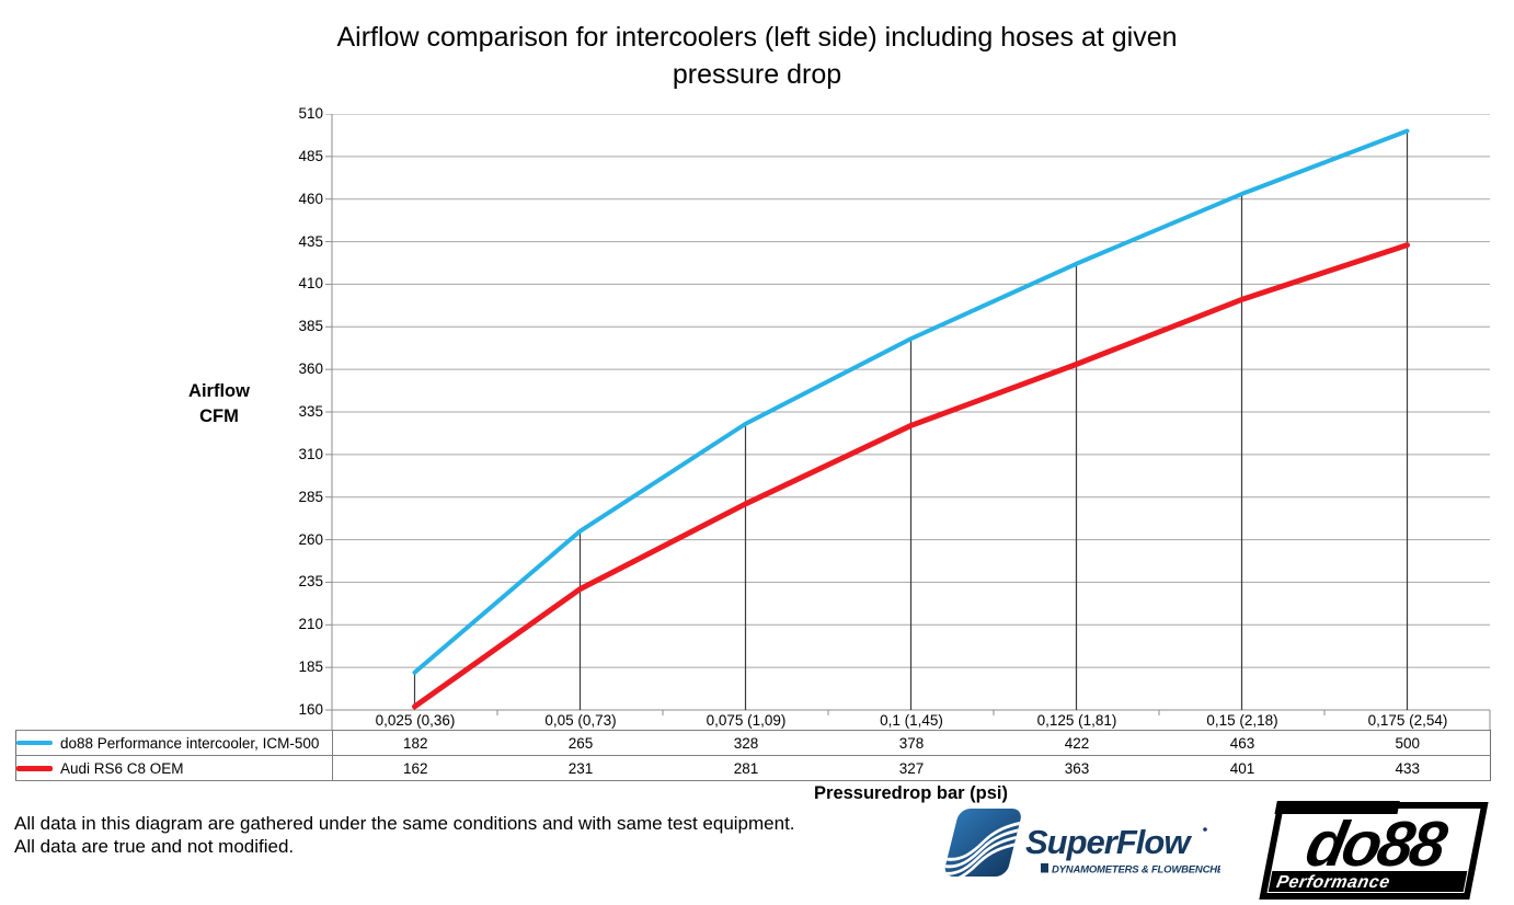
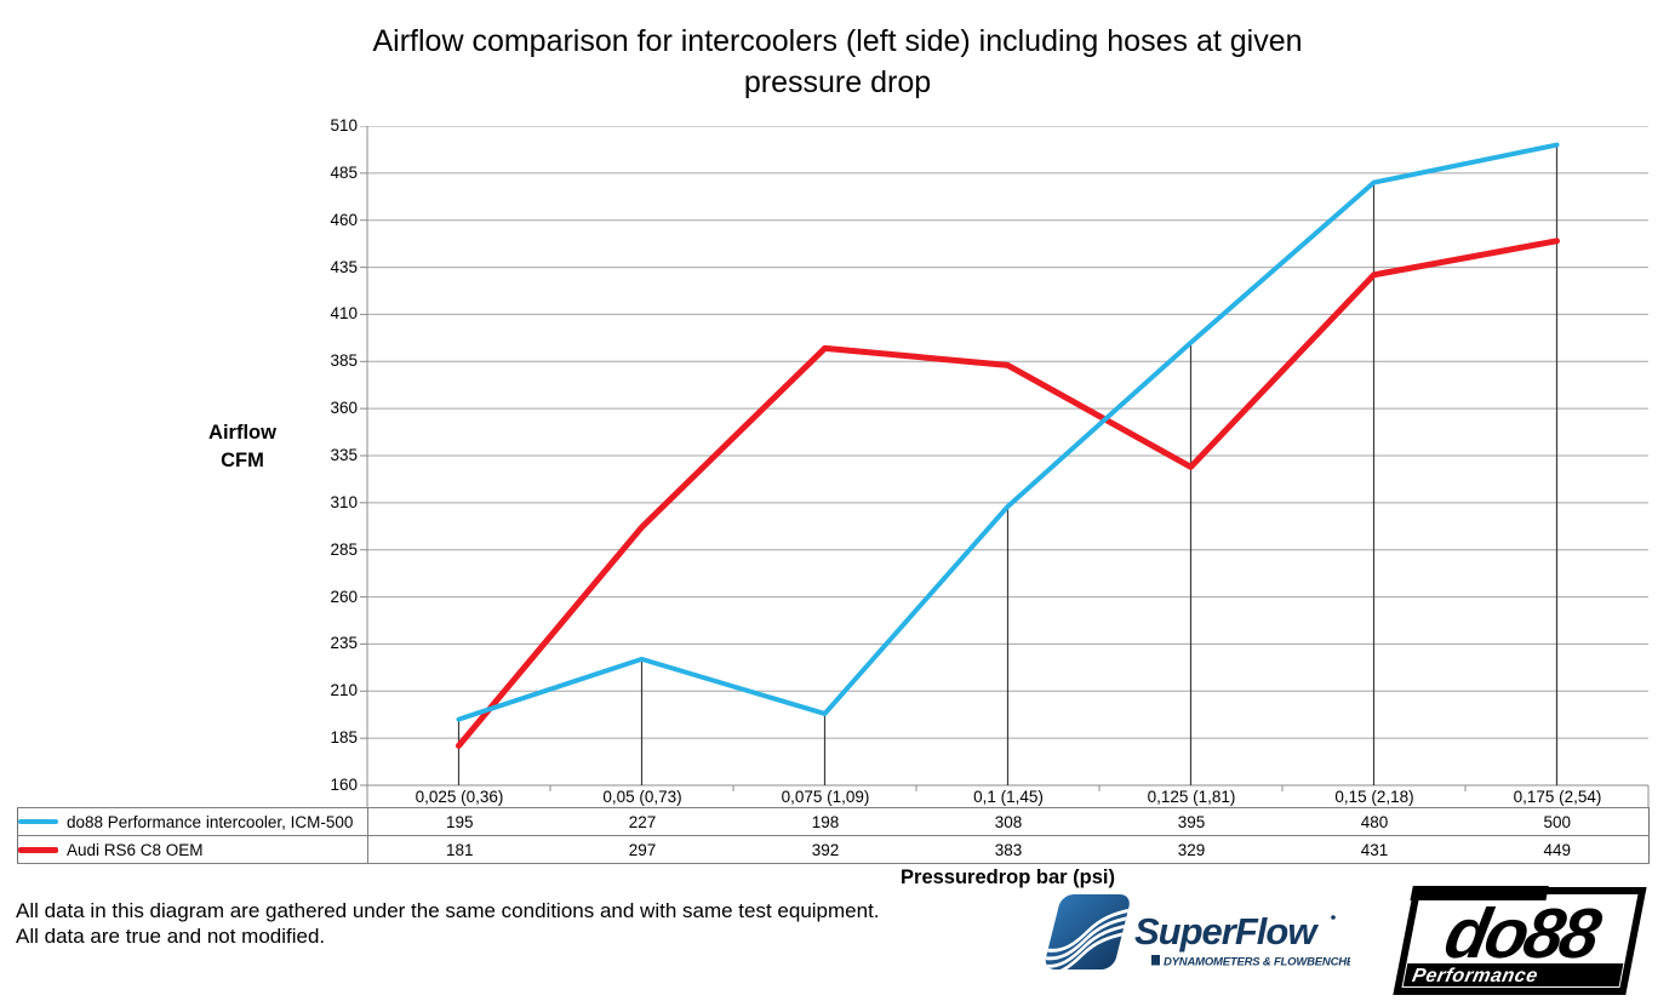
do88 Performance intercooler, ICM-500/0,025 (0,36): 182 -> 195
Audi RS6 C8 OEM/0,025 (0,36): 162 -> 181
do88 Performance intercooler, ICM-500/0,05 (0,73): 265 -> 227
Audi RS6 C8 OEM/0,05 (0,73): 231 -> 297
do88 Performance intercooler, ICM-500/0,075 (1,09): 328 -> 198
Audi RS6 C8 OEM/0,075 (1,09): 281 -> 392
do88 Performance intercooler, ICM-500/0,1 (1,45): 378 -> 308
Audi RS6 C8 OEM/0,1 (1,45): 327 -> 383
do88 Performance intercooler, ICM-500/0,125 (1,81): 422 -> 395
Audi RS6 C8 OEM/0,125 (1,81): 363 -> 329
do88 Performance intercooler, ICM-500/0,15 (2,18): 463 -> 480
Audi RS6 C8 OEM/0,15 (2,18): 401 -> 431
Audi RS6 C8 OEM/0,175 (2,54): 433 -> 449
